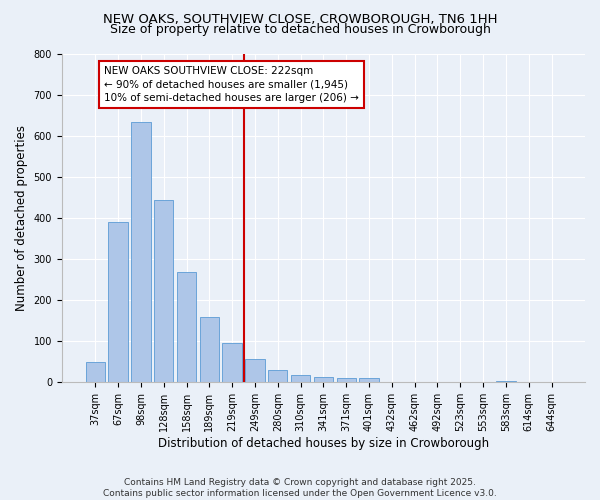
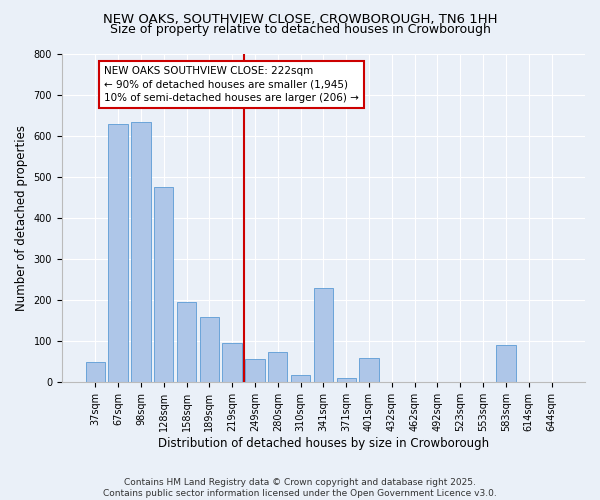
67sqm: 390 -> 630
128sqm: 445 -> 475
158sqm: 270 -> 195
280sqm: 30 -> 75
341sqm: 12 -> 230
401sqm: 11 -> 60
583sqm: 4 -> 90
